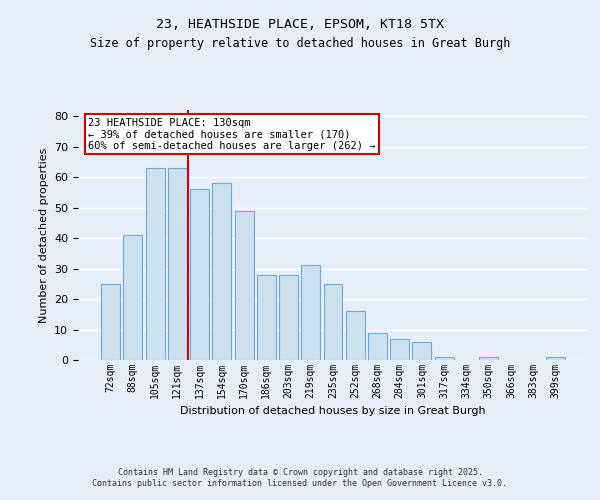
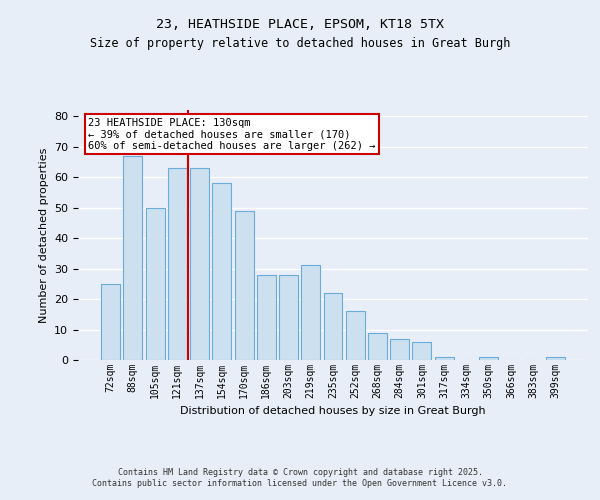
88sqm: 41 -> 67
105sqm: 63 -> 50
137sqm: 56 -> 63
235sqm: 25 -> 22
